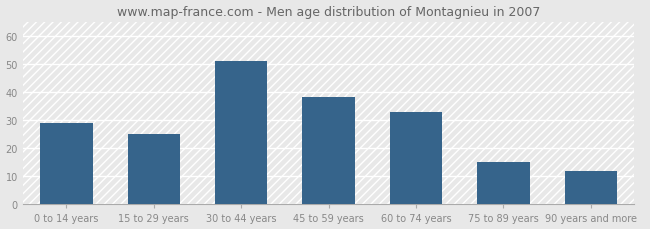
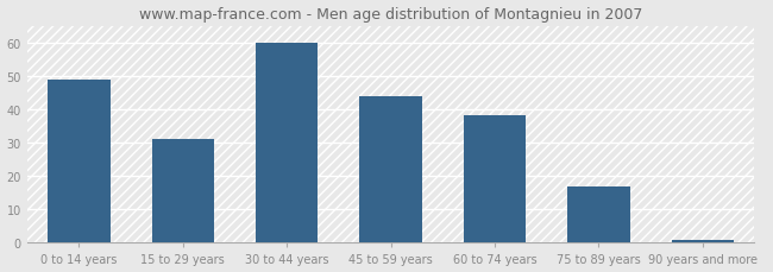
0 to 14 years: 29 -> 49
15 to 29 years: 25 -> 31
30 to 44 years: 51 -> 60
45 to 59 years: 38 -> 44
60 to 74 years: 33 -> 38
75 to 89 years: 15 -> 17
90 years and more: 12 -> 1
